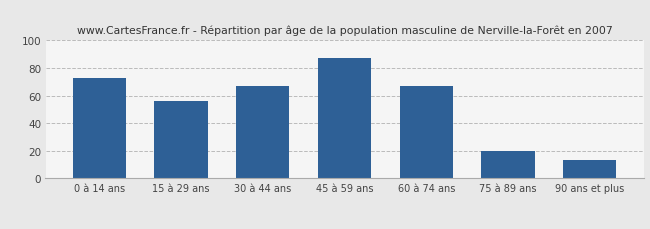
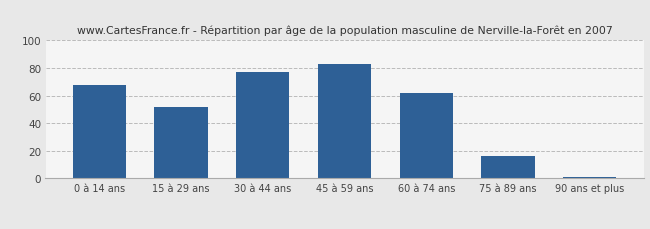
0 à 14 ans: 73 -> 68
15 à 29 ans: 56 -> 52
30 à 44 ans: 67 -> 77
45 à 59 ans: 87 -> 83
60 à 74 ans: 67 -> 62
75 à 89 ans: 20 -> 16
90 ans et plus: 13 -> 1
